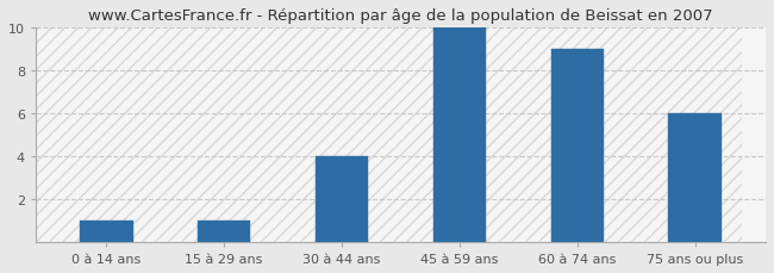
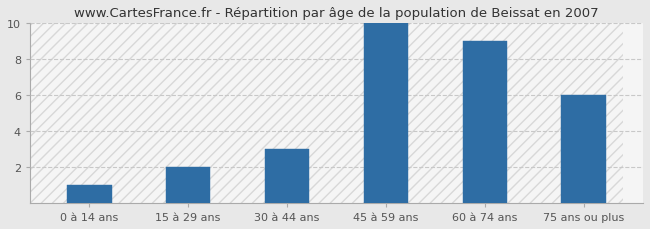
15 à 29 ans: 1 -> 2
30 à 44 ans: 4 -> 3
